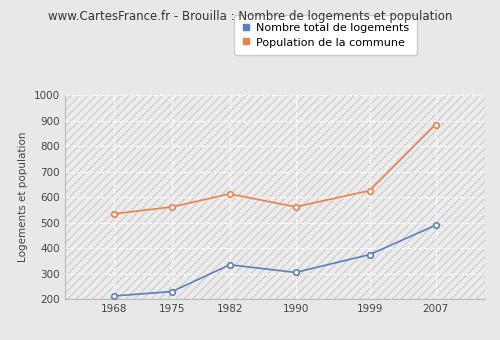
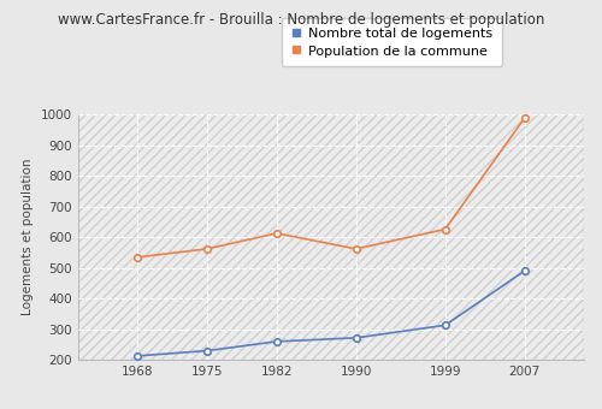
Nombre total de logements/1982: 335 -> 260
Nombre total de logements/1990: 305 -> 272
Nombre total de logements/1999: 375 -> 313
Population de la commune/2007: 885 -> 988
